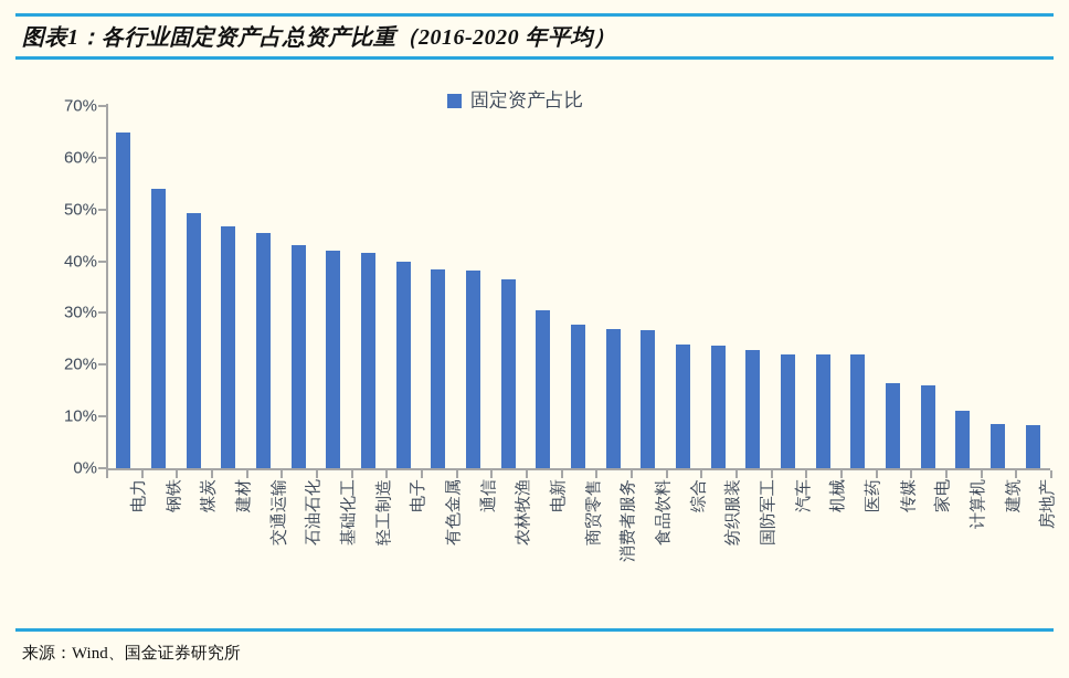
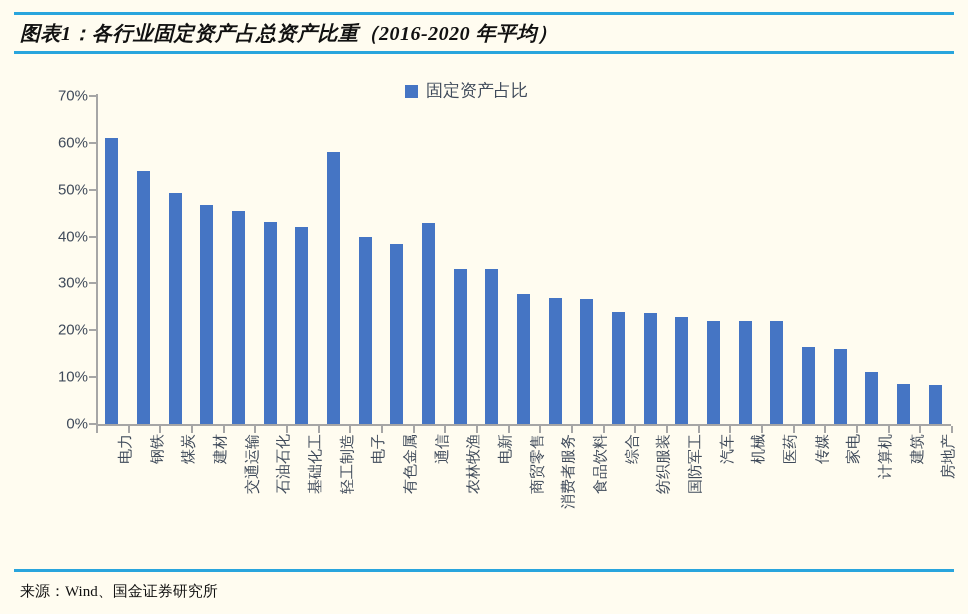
电力: 65% -> 61%
轻工制造: 42% -> 58%
通信: 38% -> 43%
农林牧渔: 37% -> 33%
电新: 30% -> 33%
